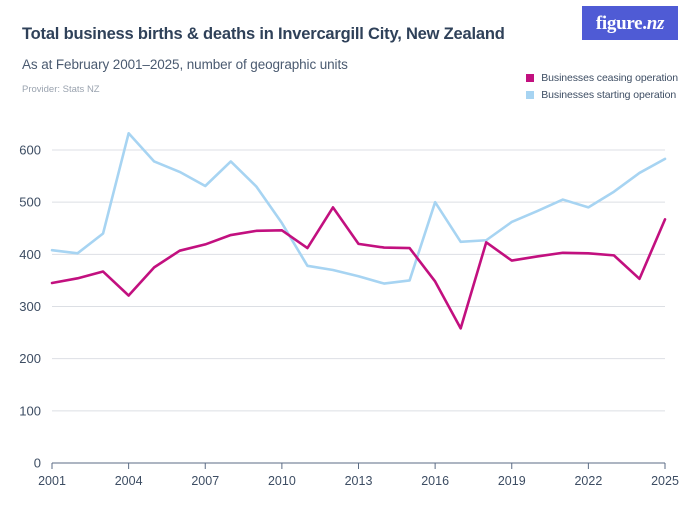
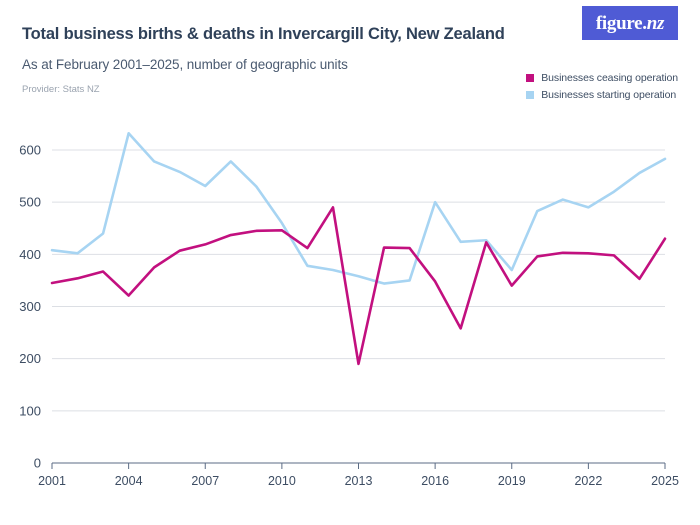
Businesses ceasing operation/2013: 420 -> 190
Businesses ceasing operation/2019: 390 -> 340
Businesses starting operation/2019: 460 -> 370
Businesses ceasing operation/2025: 470 -> 430
